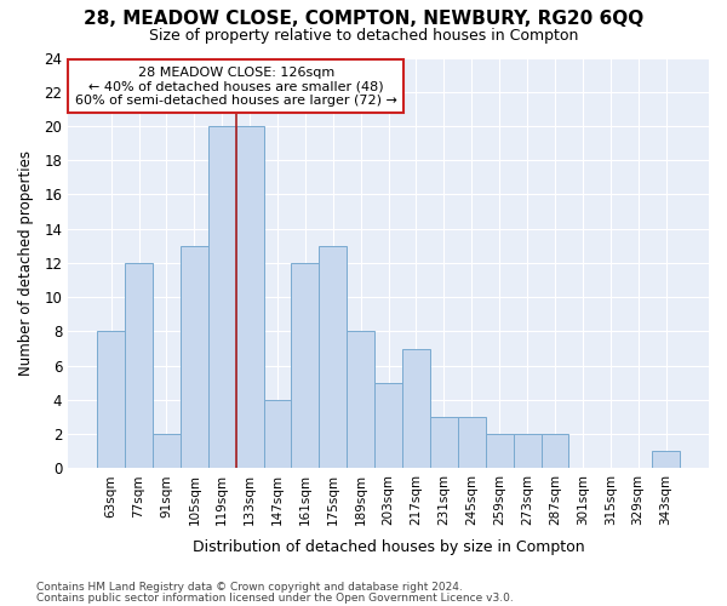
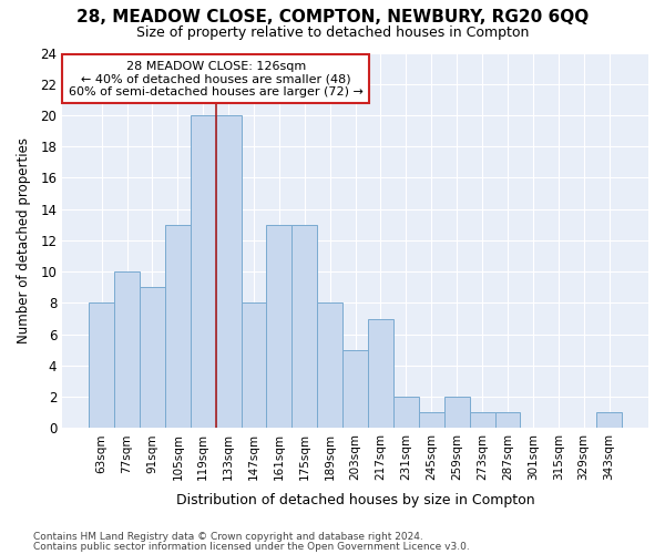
77sqm: 12 -> 10
91sqm: 2 -> 9
147sqm: 4 -> 8
161sqm: 12 -> 13
231sqm: 3 -> 2
245sqm: 3 -> 1
273sqm: 2 -> 1
287sqm: 2 -> 1
